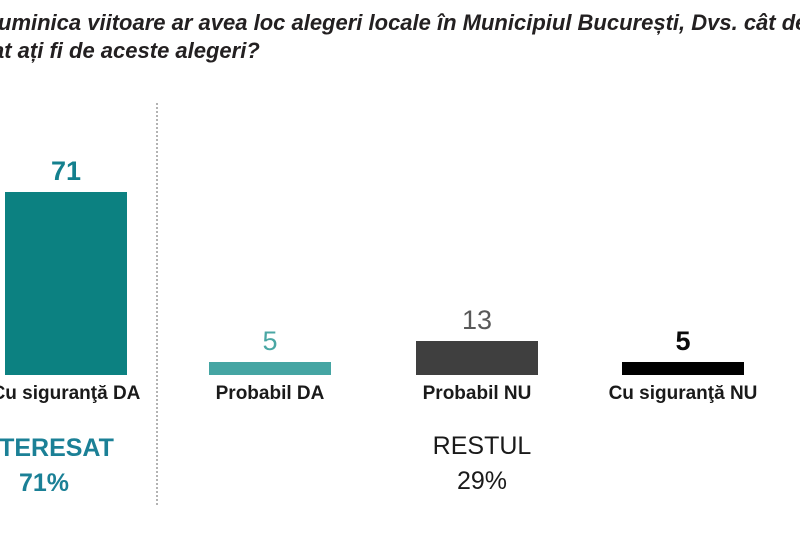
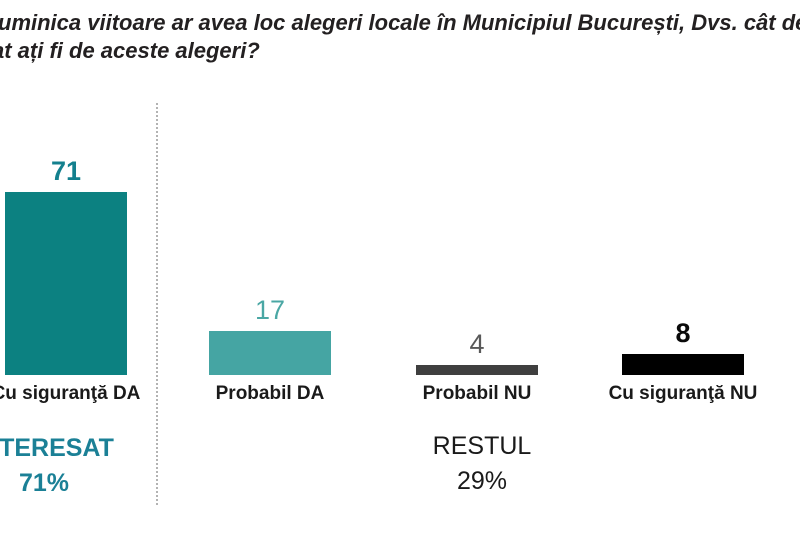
Probabil DA: 5 -> 17
Probabil NU: 13 -> 4
Cu siguranţă NU: 5 -> 8
